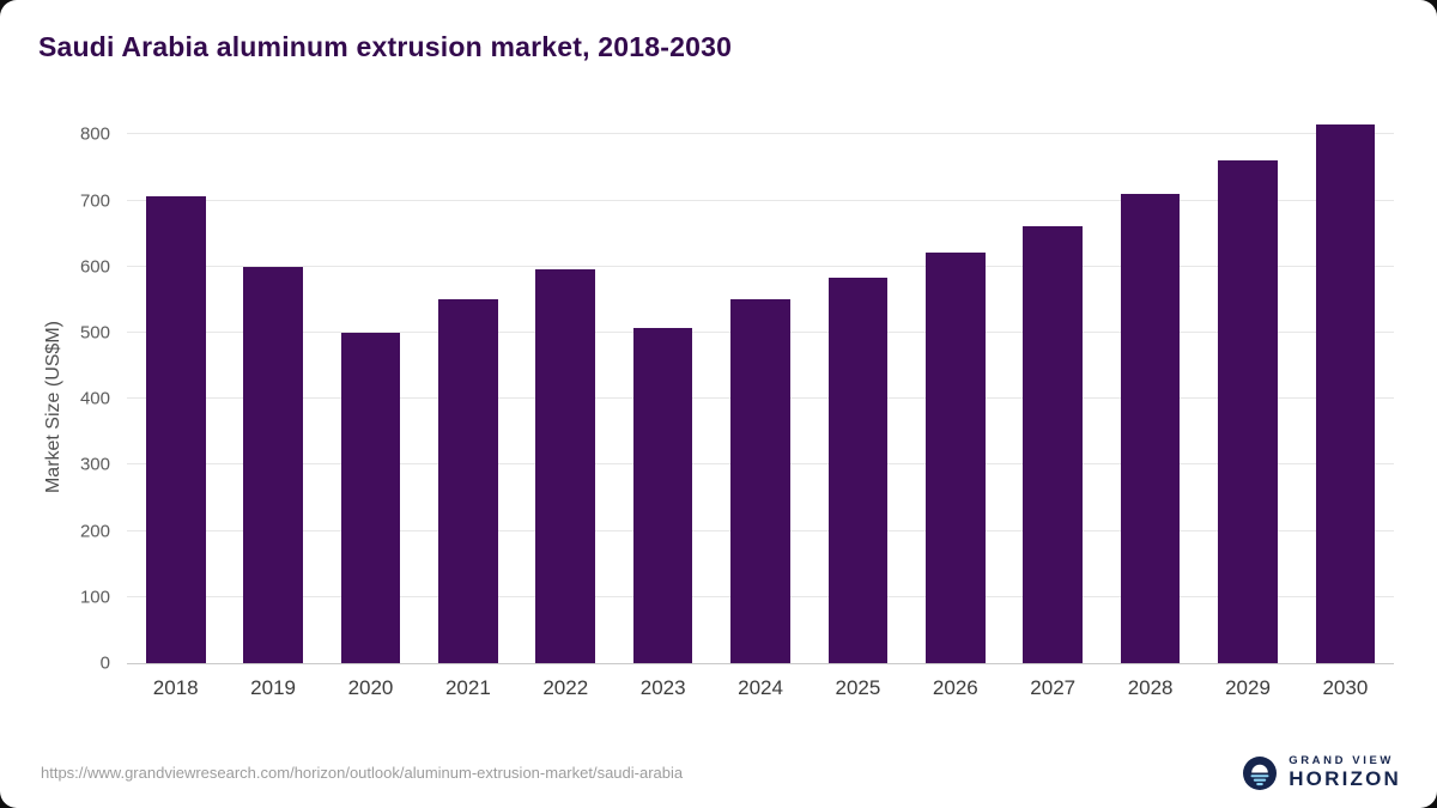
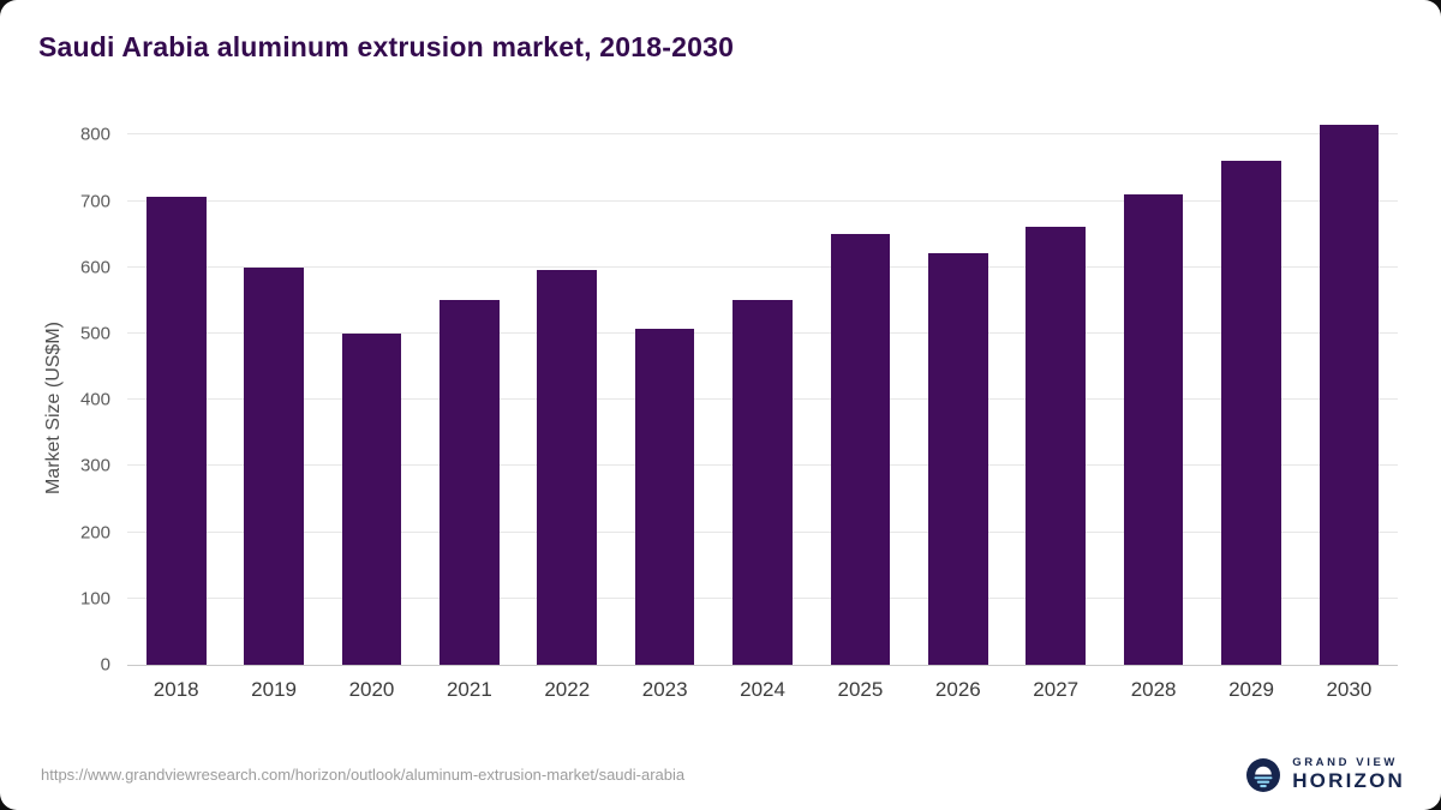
2025: 580 -> 650
